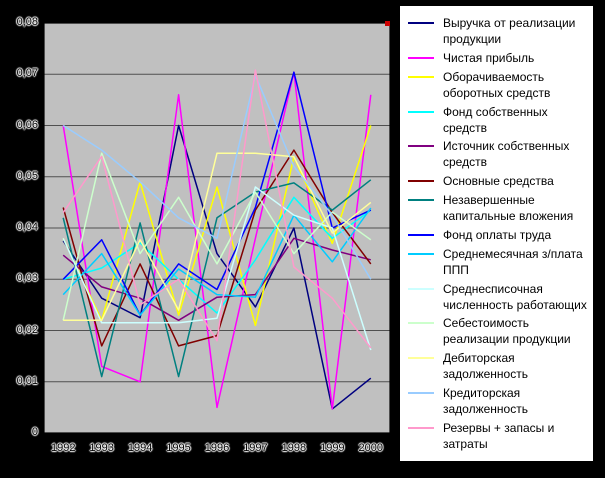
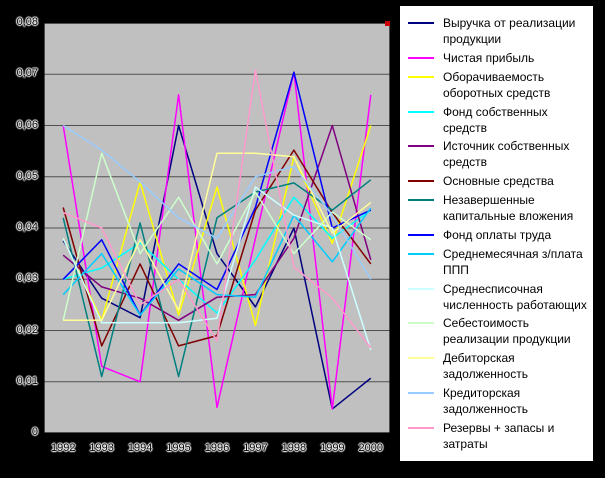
Резервы + запасы и затраты/1993: 0,05 -> 0,04
Кредиторская задолженность/1997: 0,07 -> 0,05
Источник собственных средств/1999: 0,04 -> 0,06
